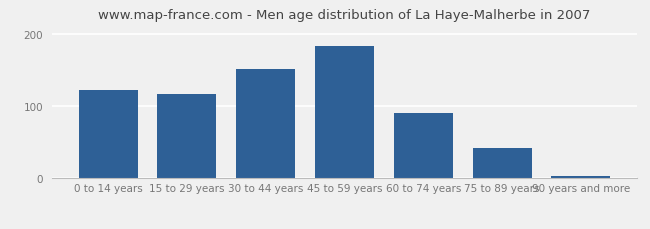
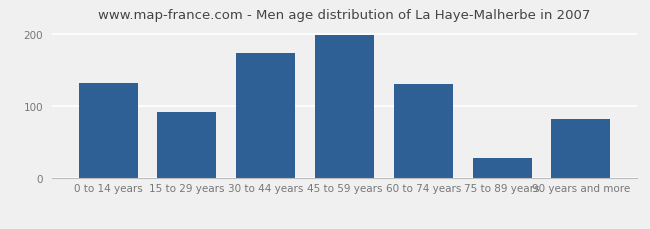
0 to 14 years: 122 -> 132
15 to 29 years: 117 -> 92
30 to 44 years: 152 -> 174
45 to 59 years: 183 -> 198
60 to 74 years: 90 -> 130
75 to 89 years: 42 -> 28
90 years and more: 3 -> 82
